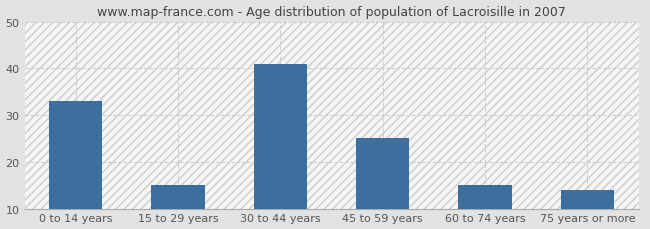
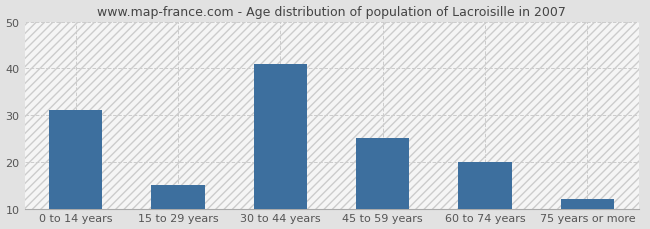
0 to 14 years: 33 -> 31
60 to 74 years: 15 -> 20
75 years or more: 14 -> 12
